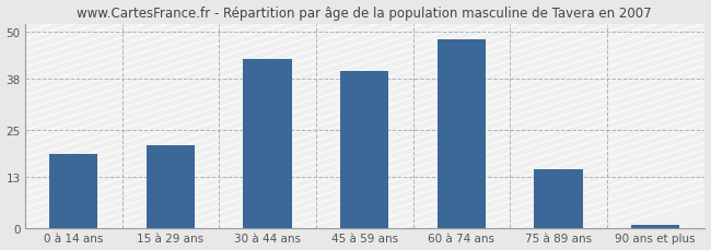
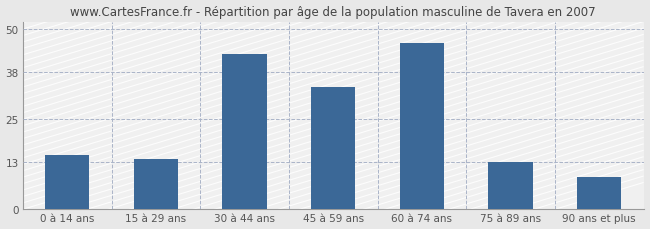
0 à 14 ans: 19 -> 15
15 à 29 ans: 21 -> 14
45 à 59 ans: 40 -> 34
60 à 74 ans: 48 -> 46
75 à 89 ans: 15 -> 13
90 ans et plus: 1 -> 9
